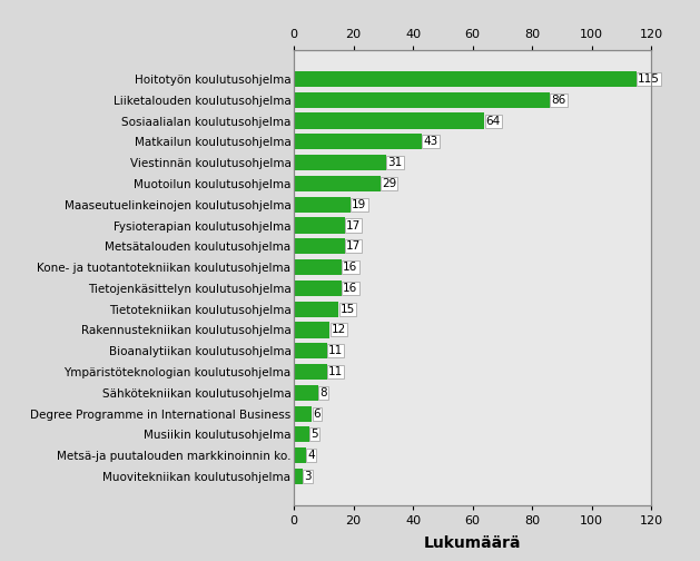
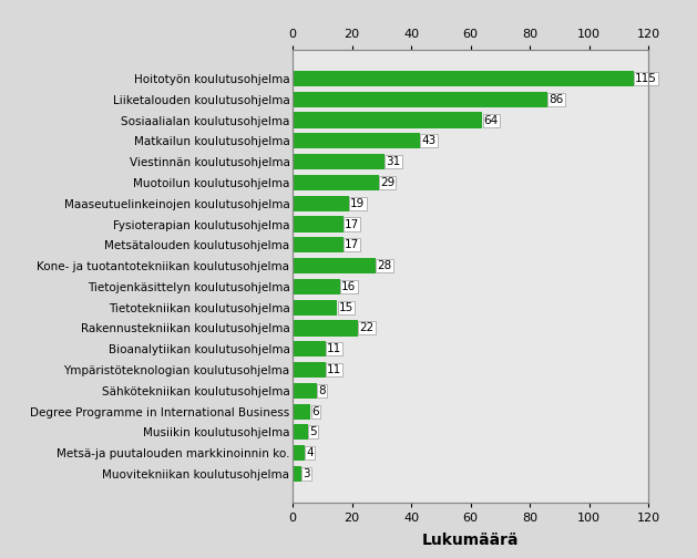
Kone- ja tuotantotekniikan koulutusohjelma: 16 -> 28
Rakennustekniikan koulutusohjelma: 12 -> 22
